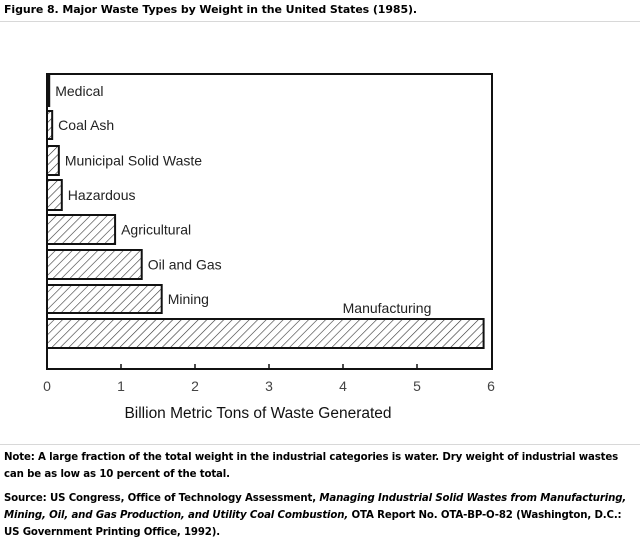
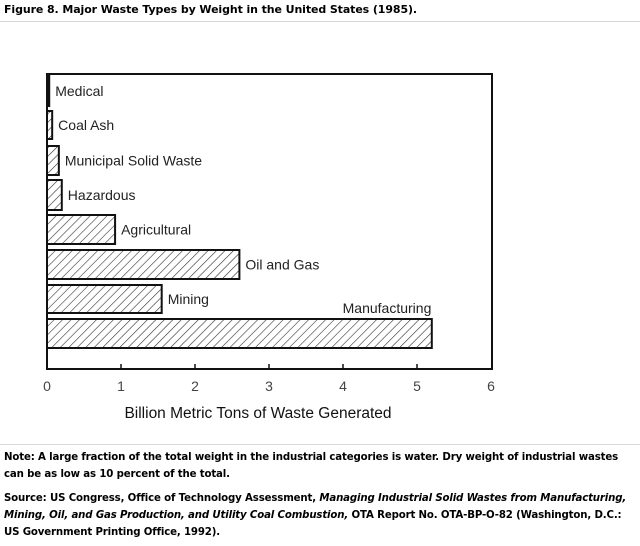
Oil and Gas: 1.3 -> 2.6
Manufacturing: 5.9 -> 5.2
